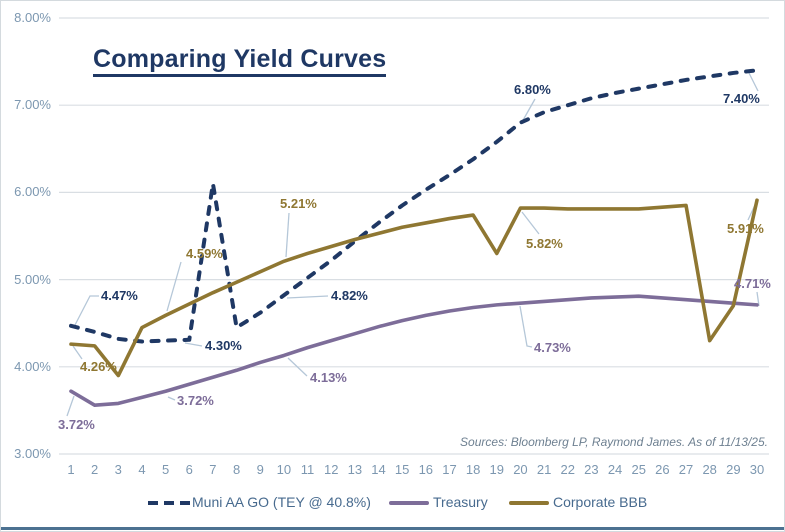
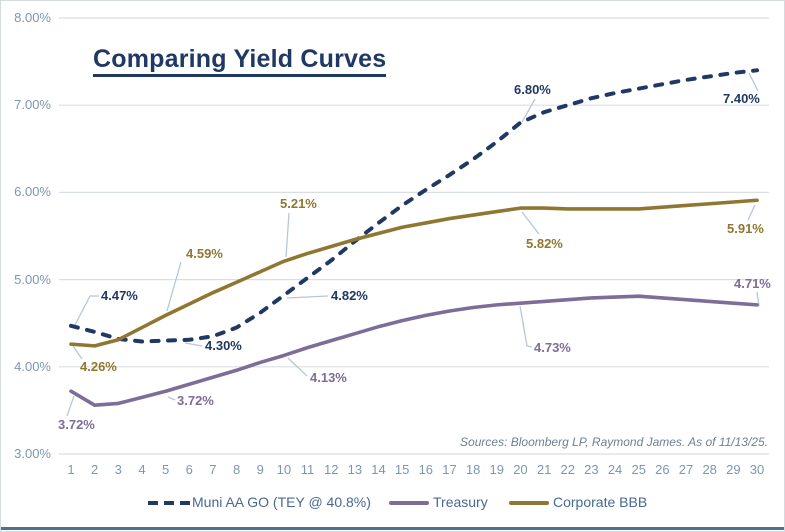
Corporate BBB/3: 3.9% -> 4.3%
Muni AA GO (TEY @ 40.8%)/7: 6.1% -> 4.3%
Corporate BBB/19: 5.3% -> 5.8%
Corporate BBB/28: 4.3% -> 5.9%
Corporate BBB/29: 4.7% -> 5.9%
